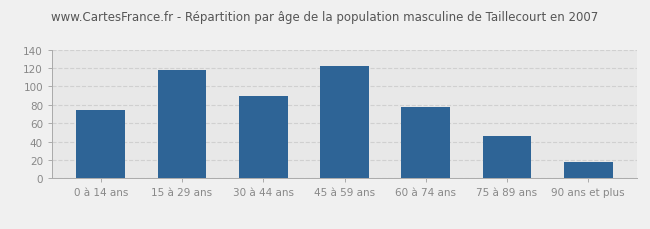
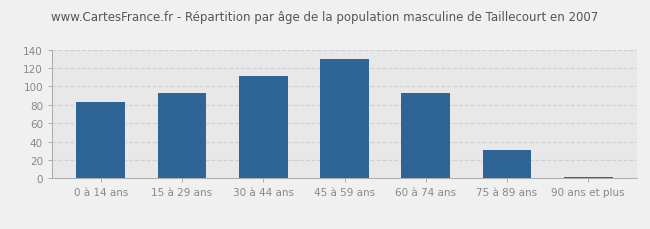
0 à 14 ans: 74 -> 83
15 à 29 ans: 118 -> 93
30 à 44 ans: 90 -> 111
45 à 59 ans: 122 -> 130
60 à 74 ans: 78 -> 93
75 à 89 ans: 46 -> 31
90 ans et plus: 18 -> 1
